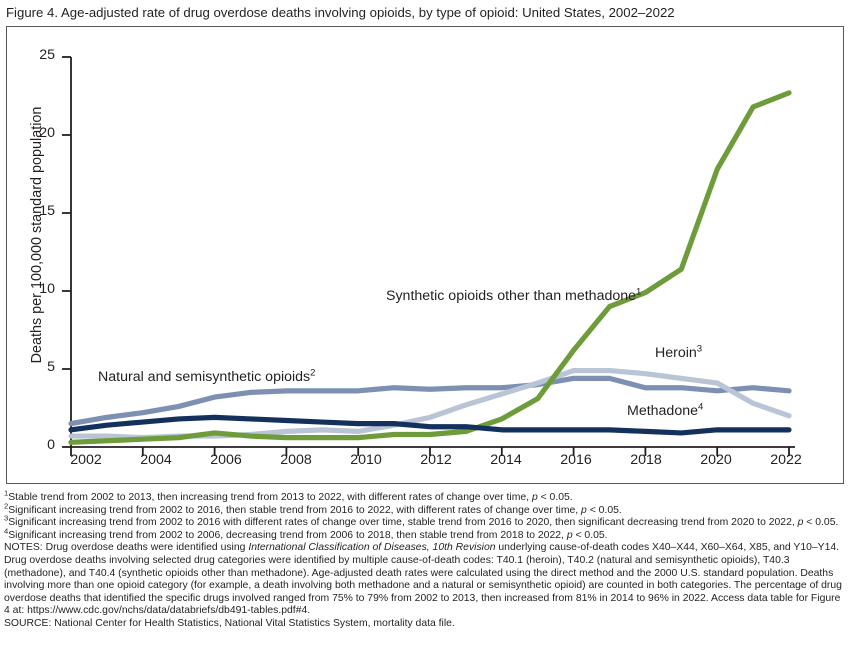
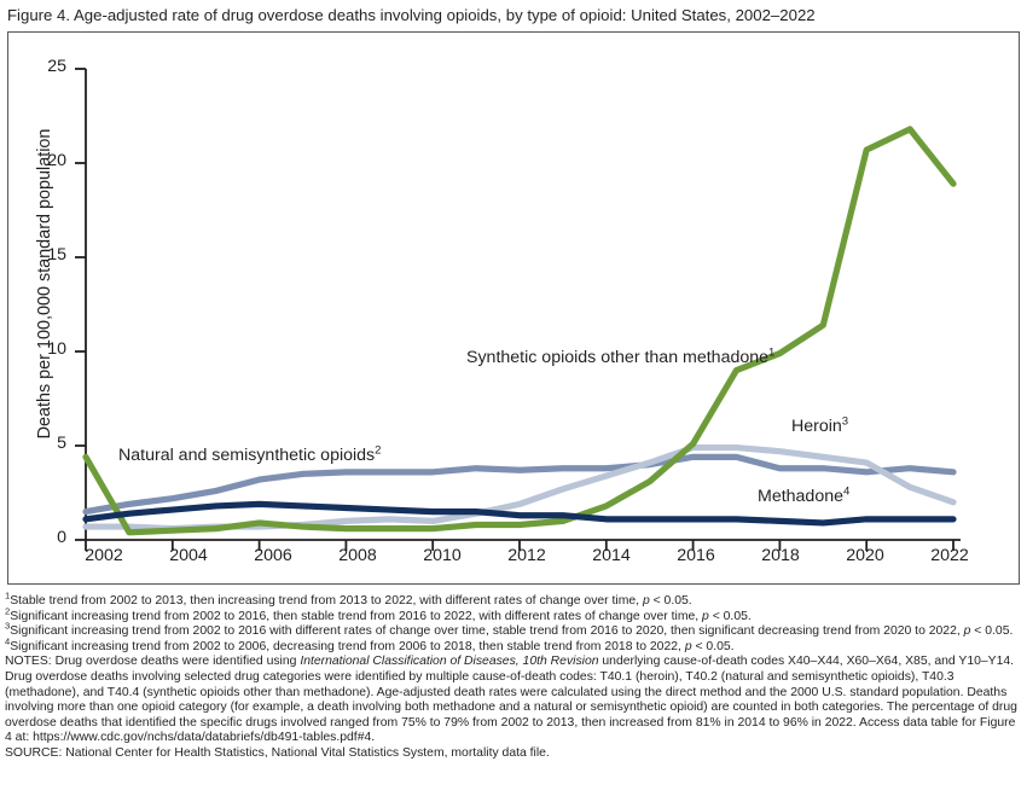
Synthetic opioids other than methadone/2002: 0.3 -> 4.4
Synthetic opioids other than methadone/2016: 6.2 -> 5.1
Synthetic opioids other than methadone/2020: 17.8 -> 20.7
Synthetic opioids other than methadone/2022: 22.7 -> 18.9
